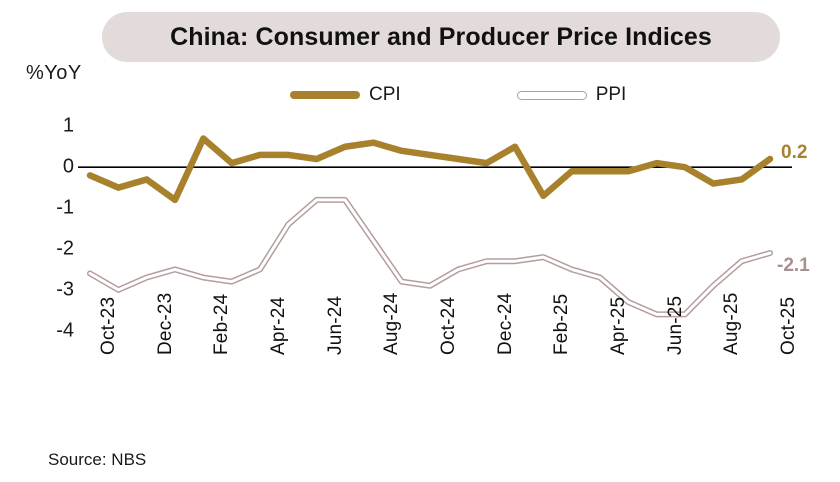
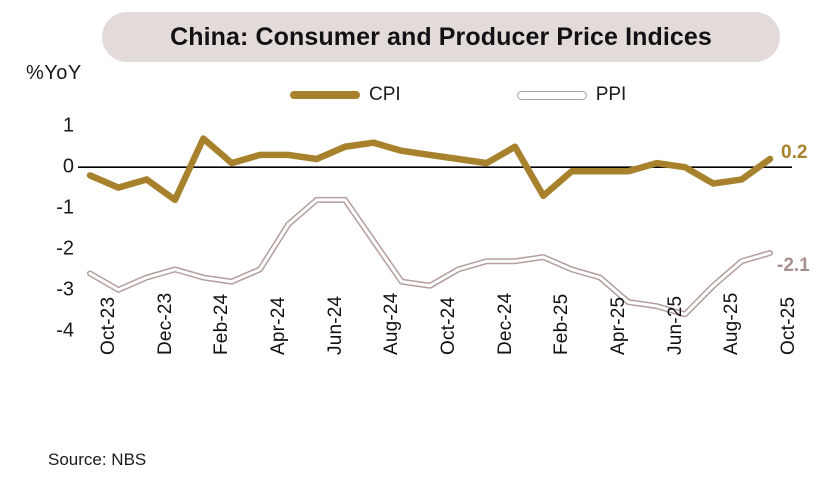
PPI/Jun-25: -3.6 -> -3.4
